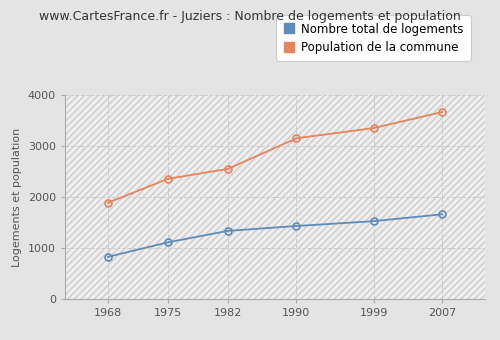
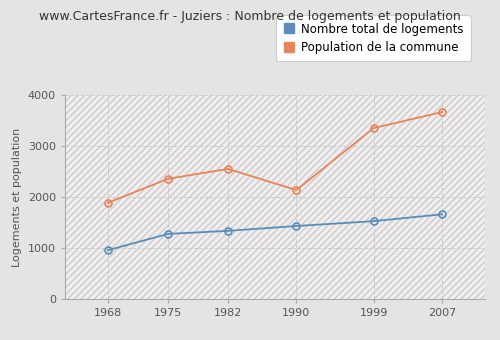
Nombre total de logements/1968: 830 -> 960
Nombre total de logements/1975: 1120 -> 1280
Population de la commune/1990: 3160 -> 2140
